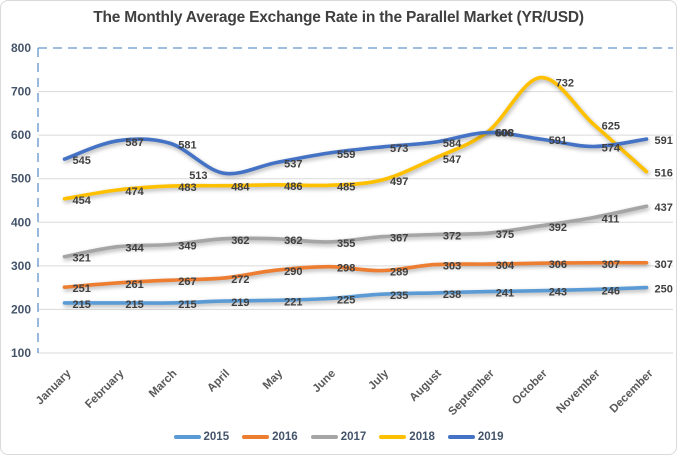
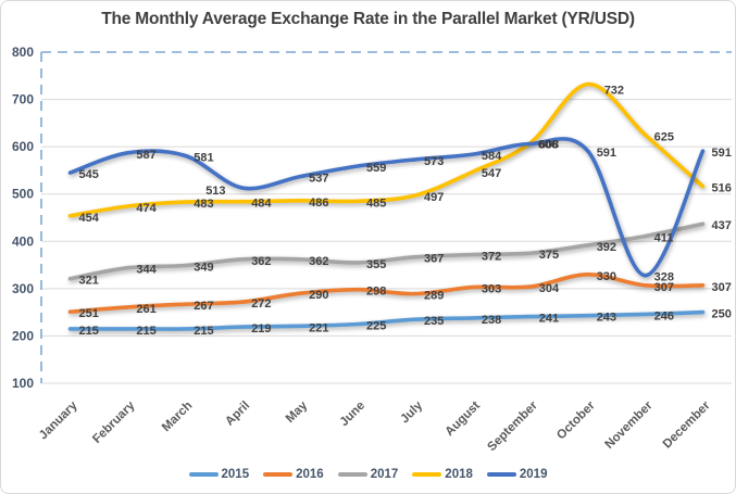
2016/October: 306 -> 330
2019/November: 574 -> 328
